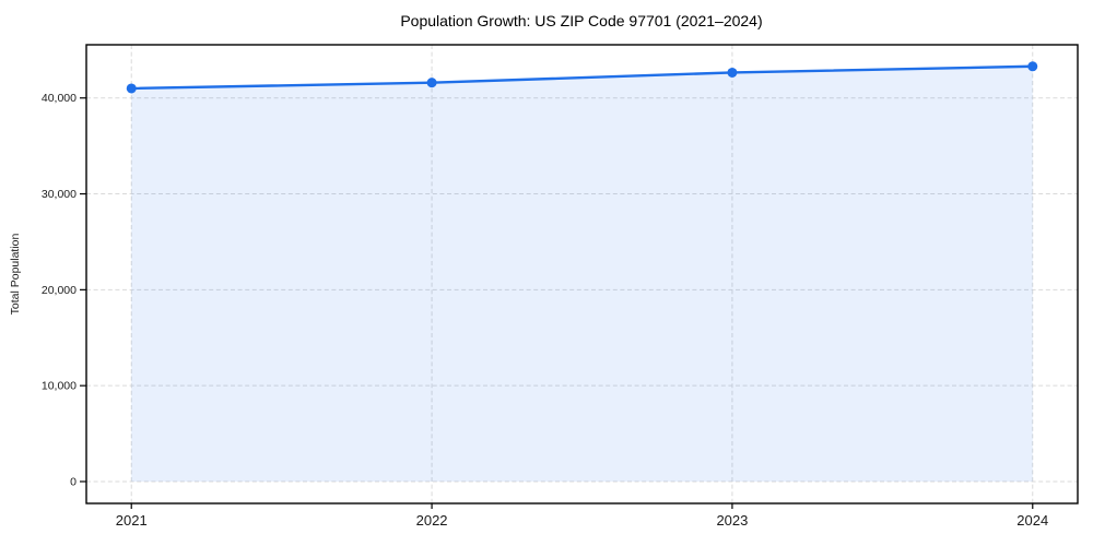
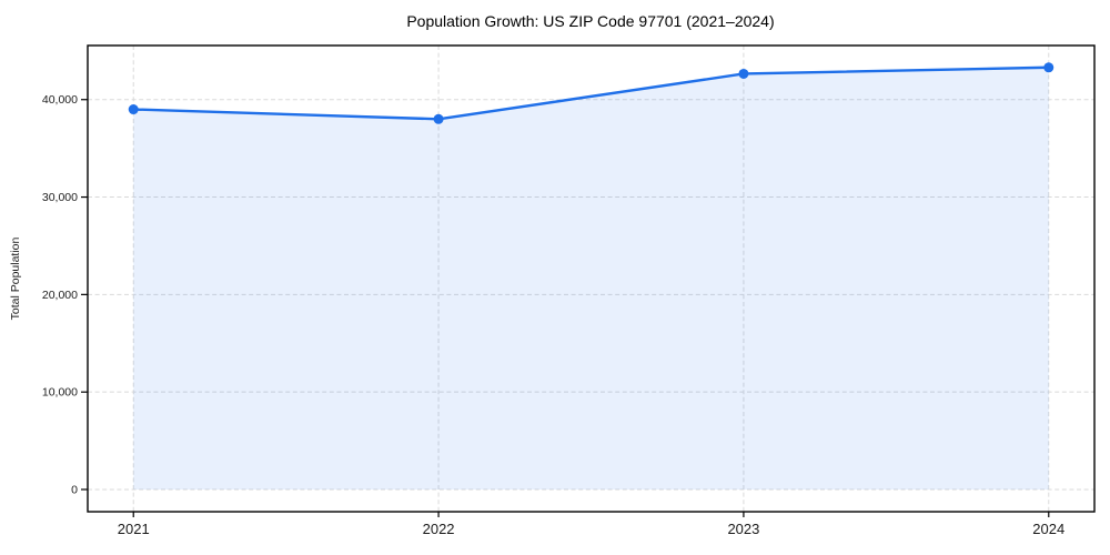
2021: 41000 -> 39000
2022: 42000 -> 38000
